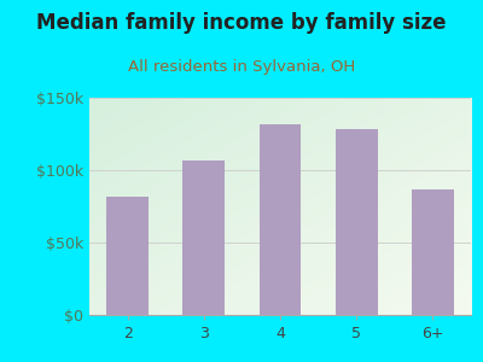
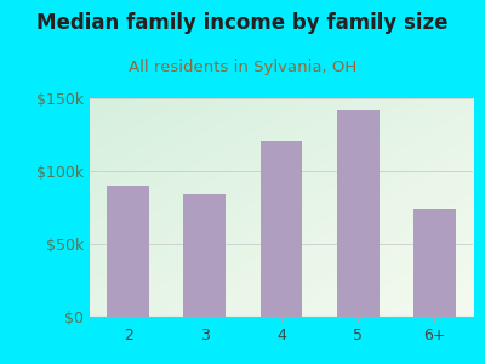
2: $82k -> $90k
3: $107k -> $84k
4: $132k -> $121k
5: $128k -> $142k
6+: $87k -> $74k
